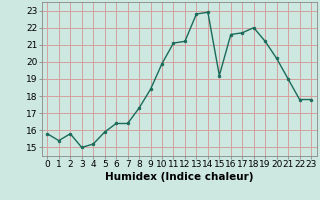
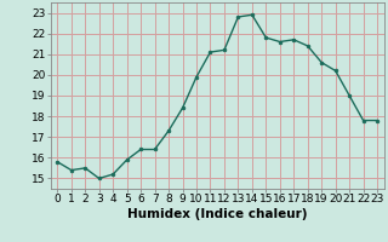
2: 15.8 -> 15.5
15: 19.2 -> 21.8
18: 22.0 -> 21.4
19: 21.2 -> 20.6
